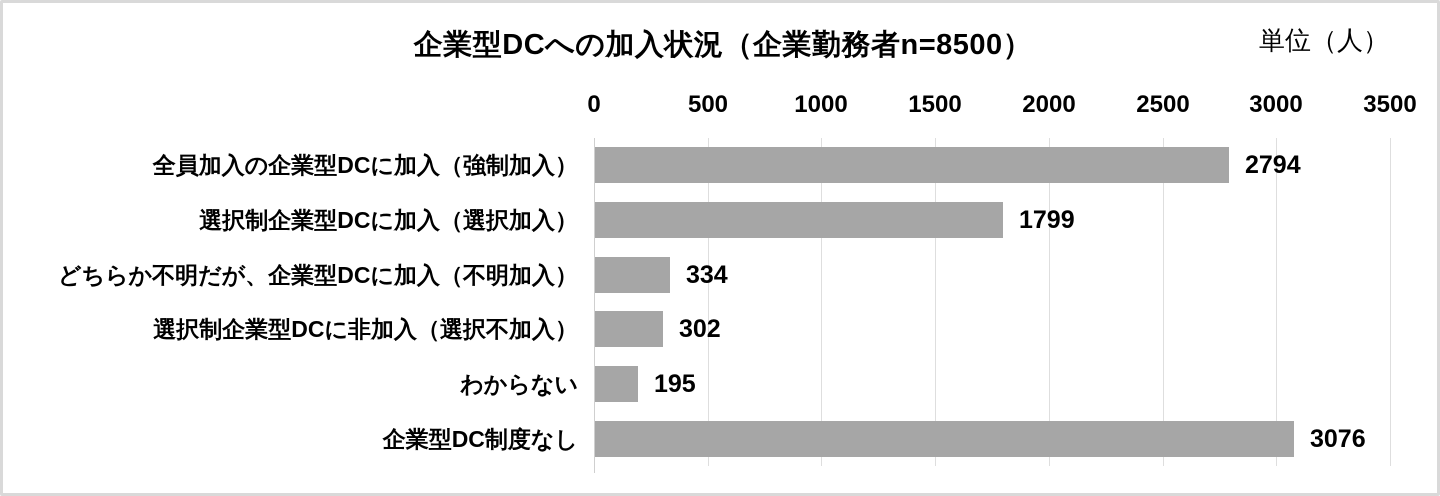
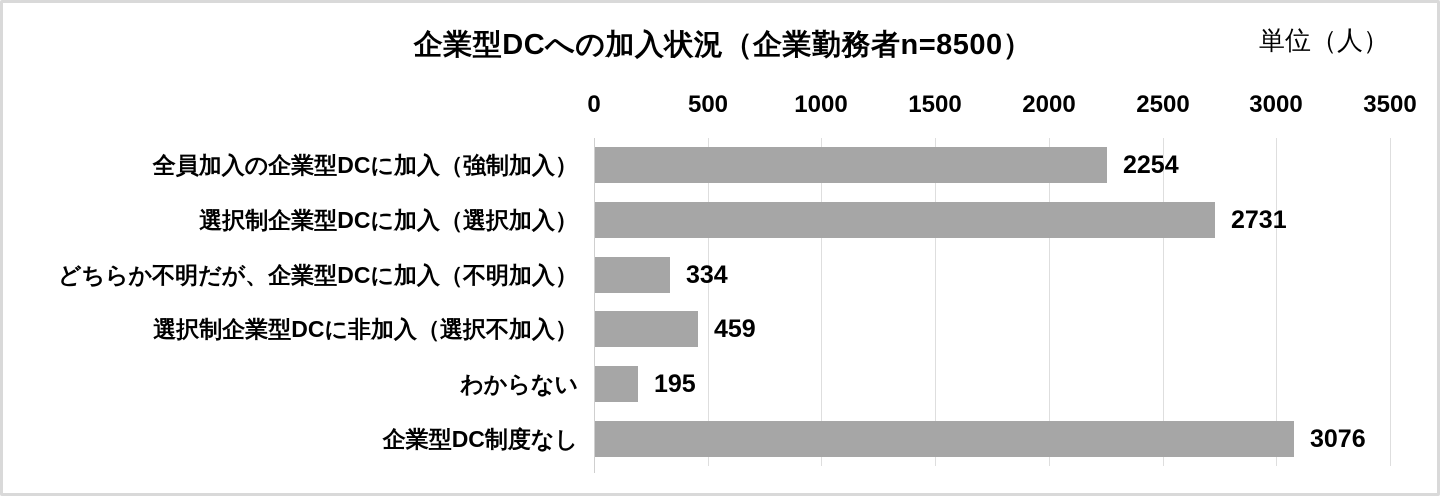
全員加入の企業型DCに加入（強制加入）: 2794 -> 2254
選択制企業型DCに加入（選択加入）: 1799 -> 2731
選択制企業型DCに非加入（選択不加入）: 302 -> 459
